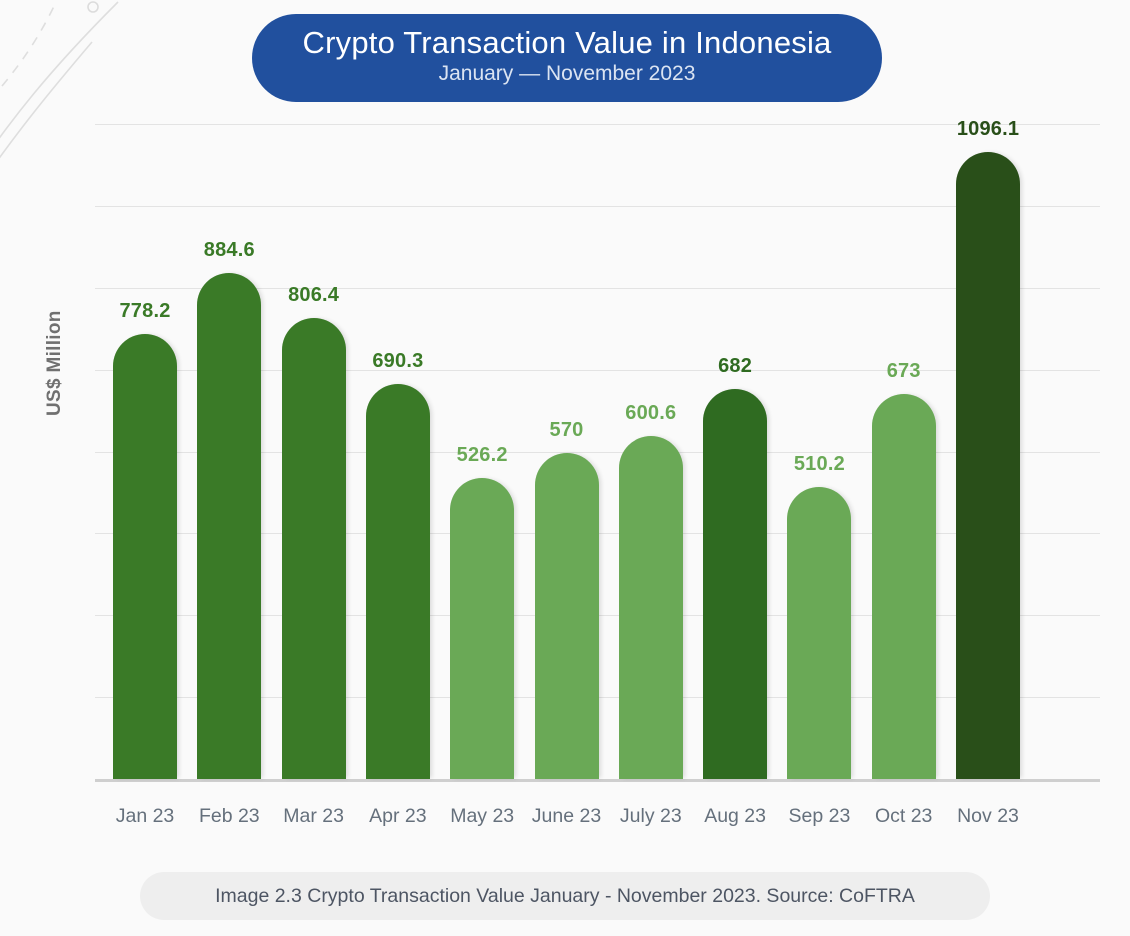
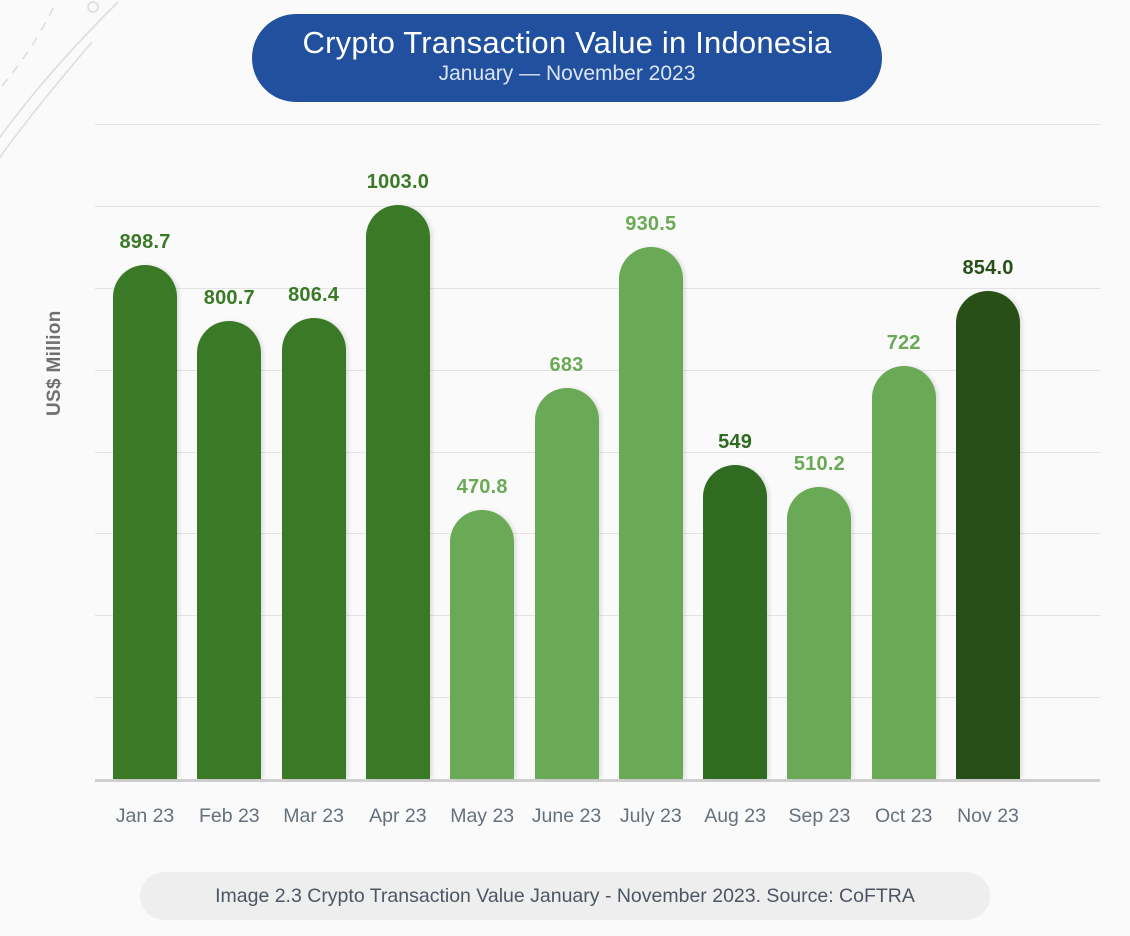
Jan 23: 778.2 -> 898.7
Feb 23: 884.6 -> 800.7
Apr 23: 690.3 -> 1003.0
May 23: 526.2 -> 470.8
June 23: 570 -> 683
July 23: 600.6 -> 930.5
Aug 23: 682 -> 549
Oct 23: 673 -> 722
Nov 23: 1096.1 -> 854.0
